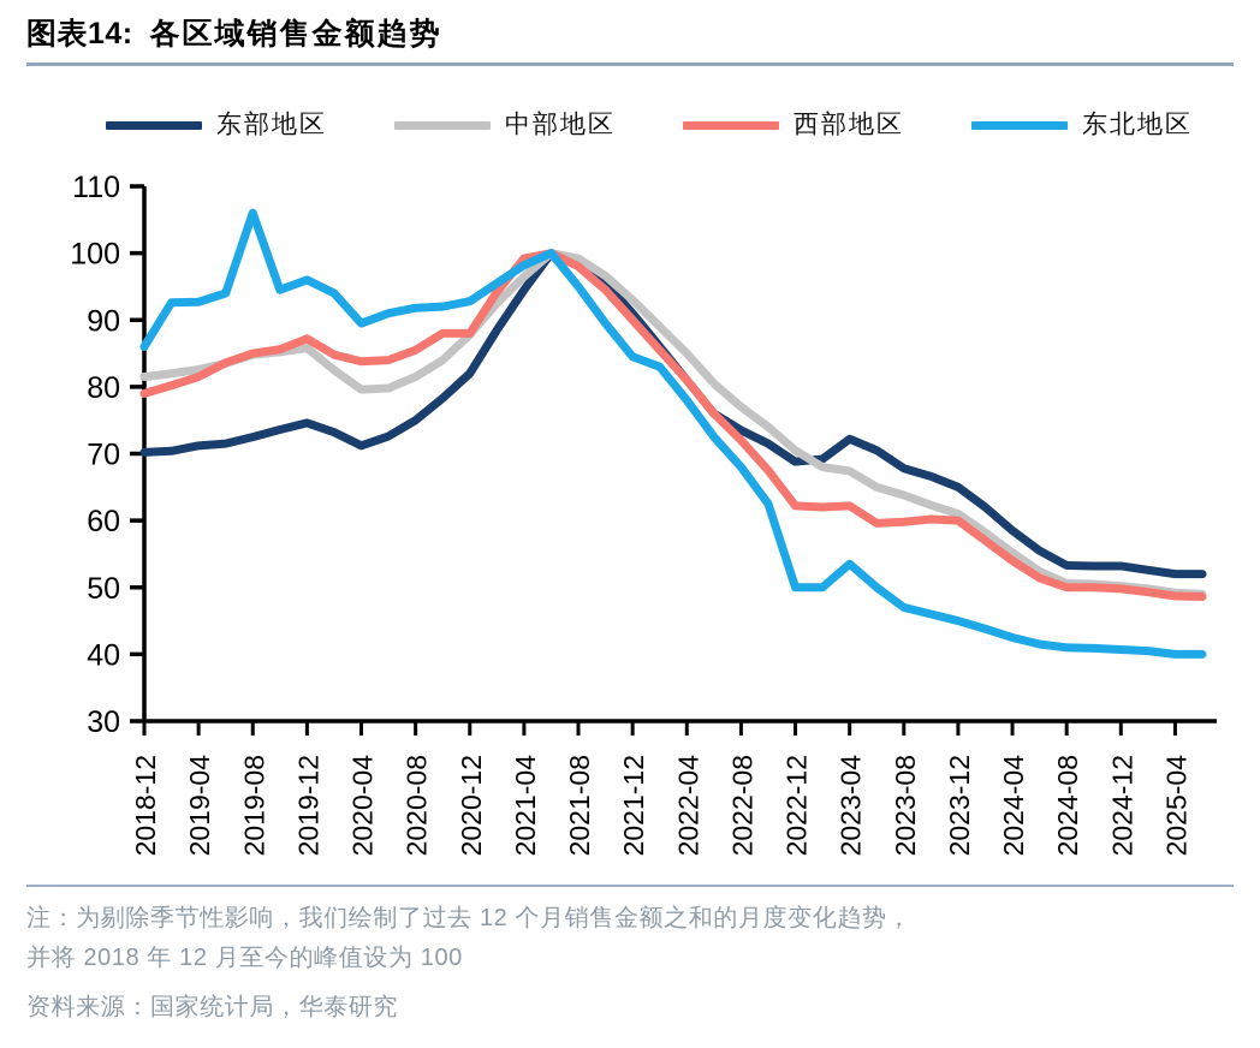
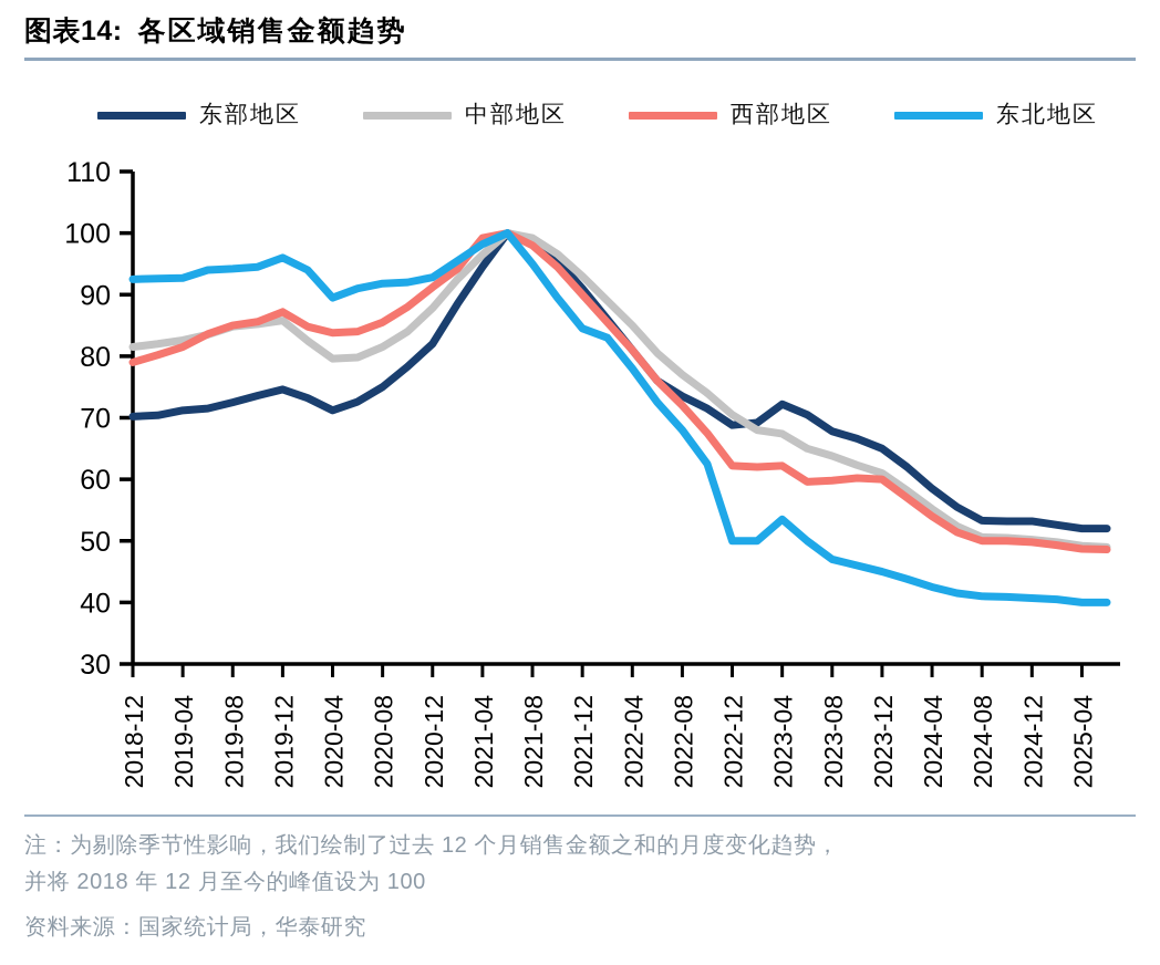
东北地区/2018-12: 86 -> 92
东北地区/2019-08: 106 -> 94
西部地区/2020-12: 88 -> 91
